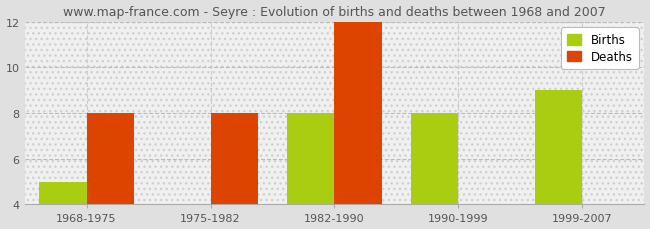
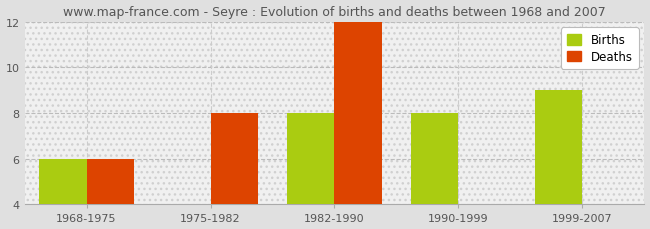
Births/1968-1975: 5 -> 6
Deaths/1968-1975: 8 -> 6
